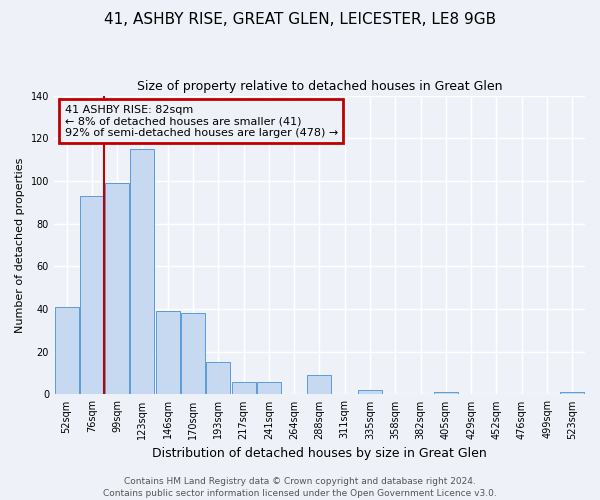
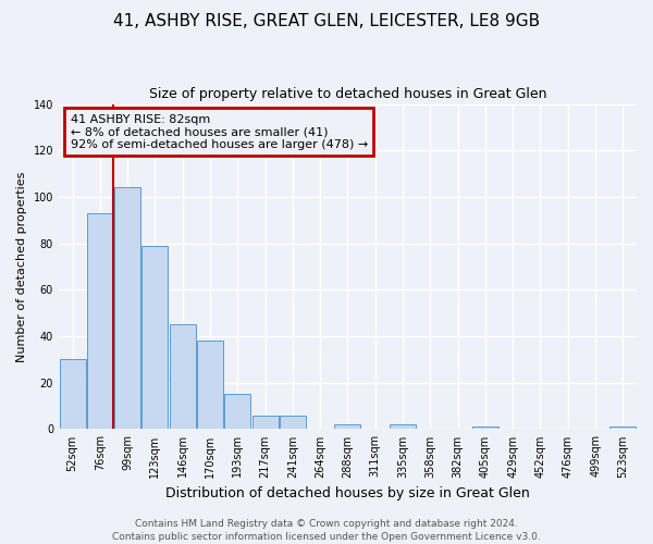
52sqm: 41 -> 30
99sqm: 99 -> 104
123sqm: 115 -> 79
146sqm: 39 -> 45
288sqm: 9 -> 2
